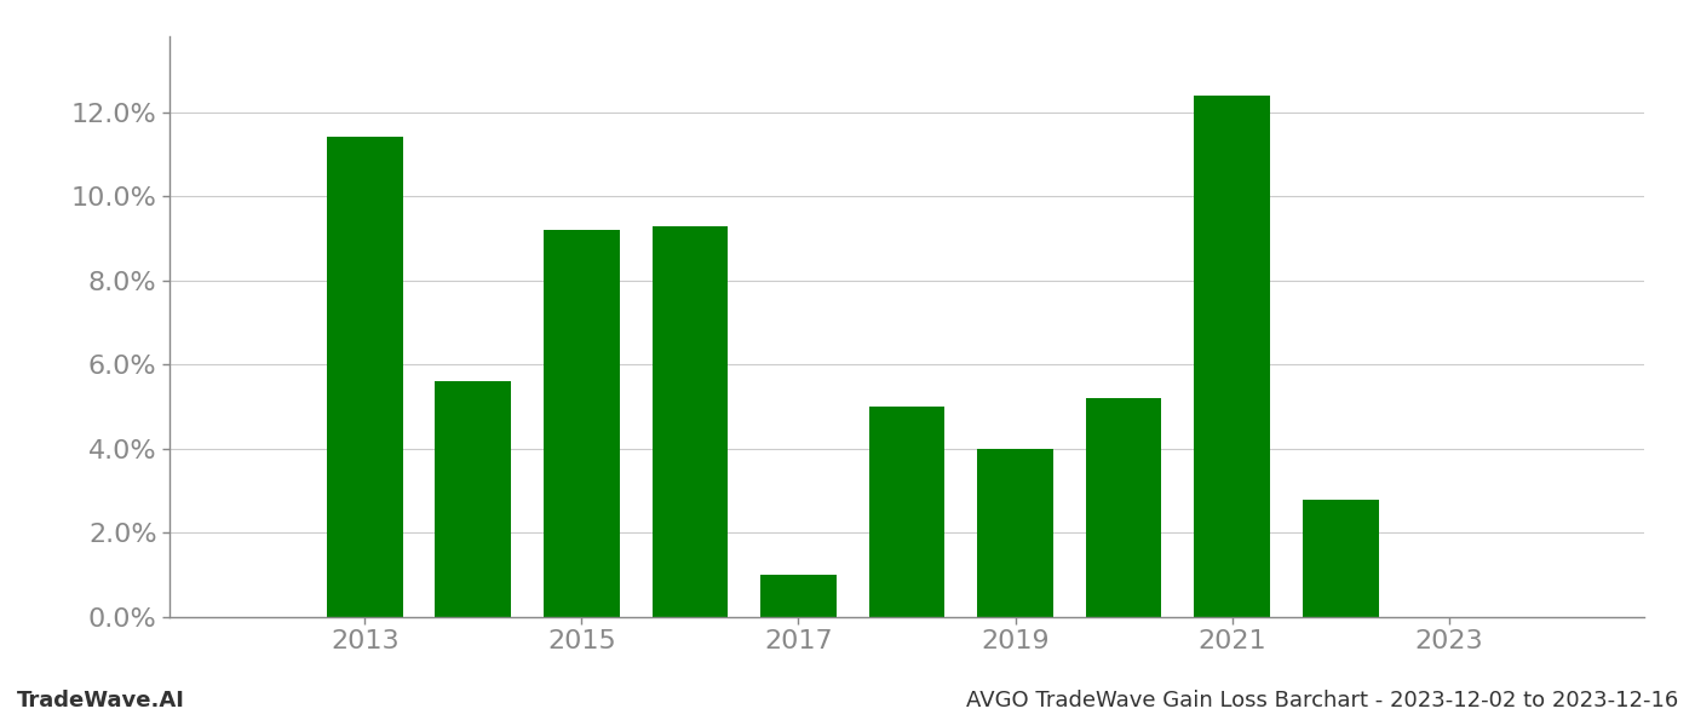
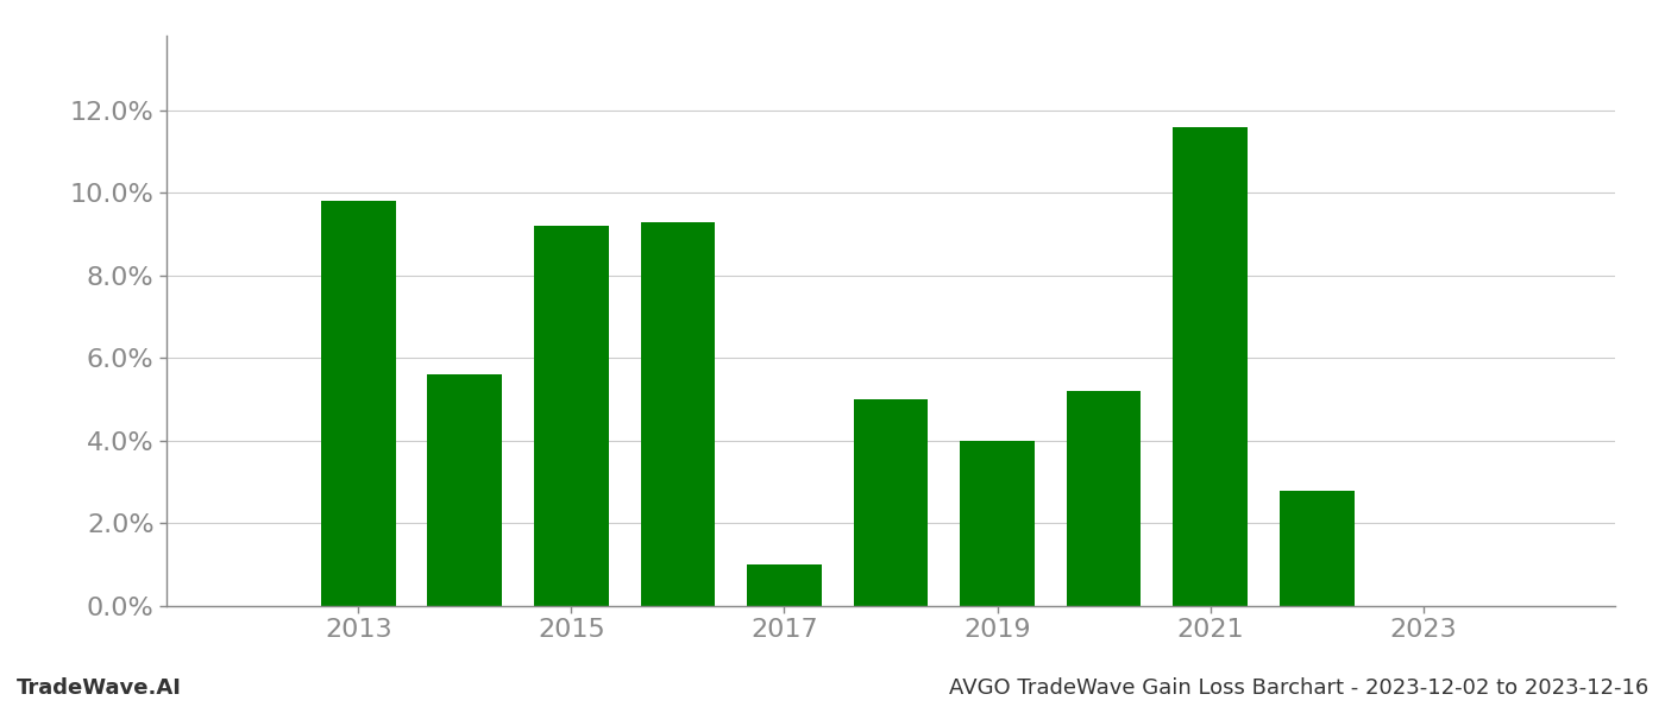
2013: 11.4% -> 9.8%
2021: 12.4% -> 11.6%
